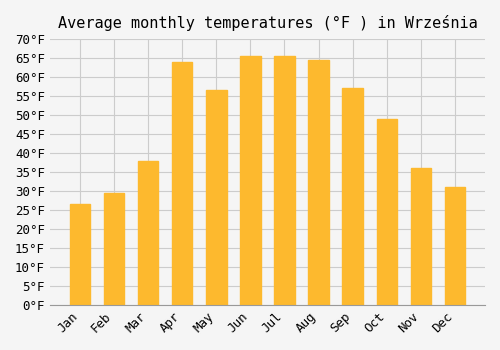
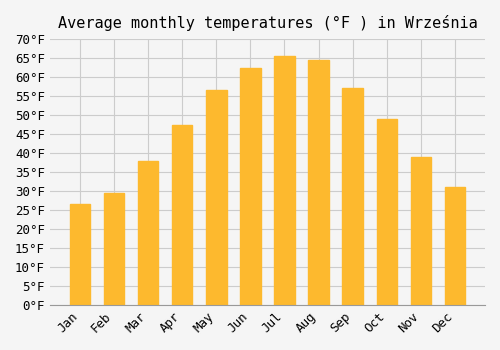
Apr: 64.0°F -> 47.5°F
Jun: 65.5°F -> 62.5°F
Nov: 36.0°F -> 39.0°F
